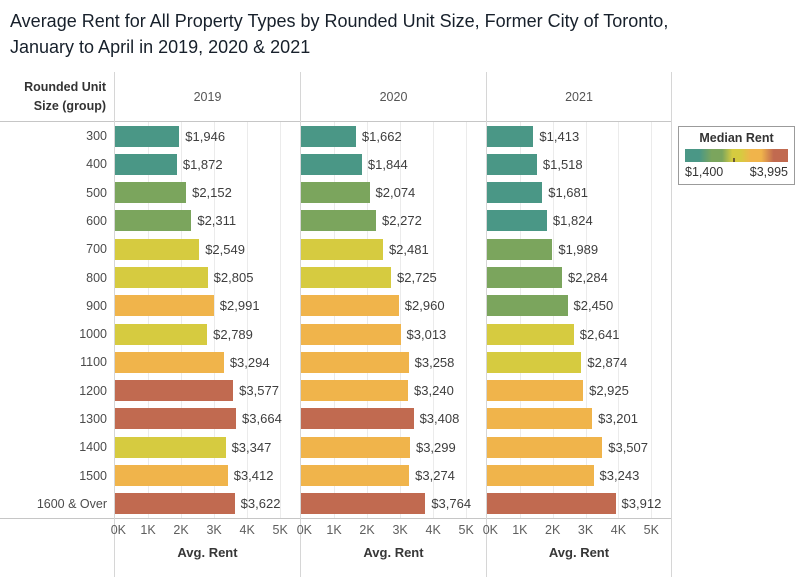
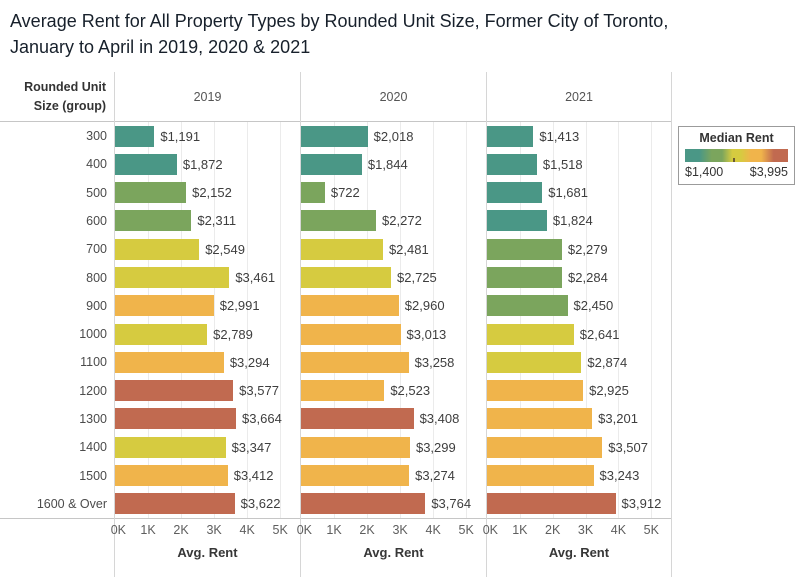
2019/300: $1,946 -> $1,191
2020/300: $1,662 -> $2,018
2020/500: $2,074 -> $722
2021/700: $1,989 -> $2,279
2019/800: $2,805 -> $3,461
2020/1200: $3,240 -> $2,523
